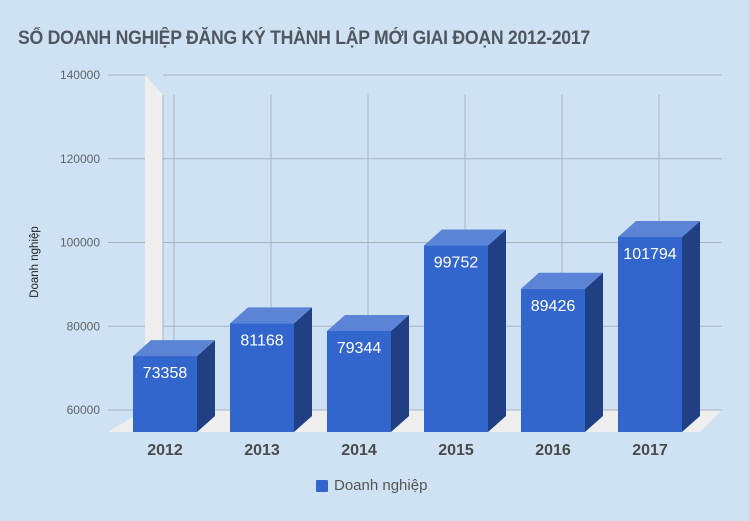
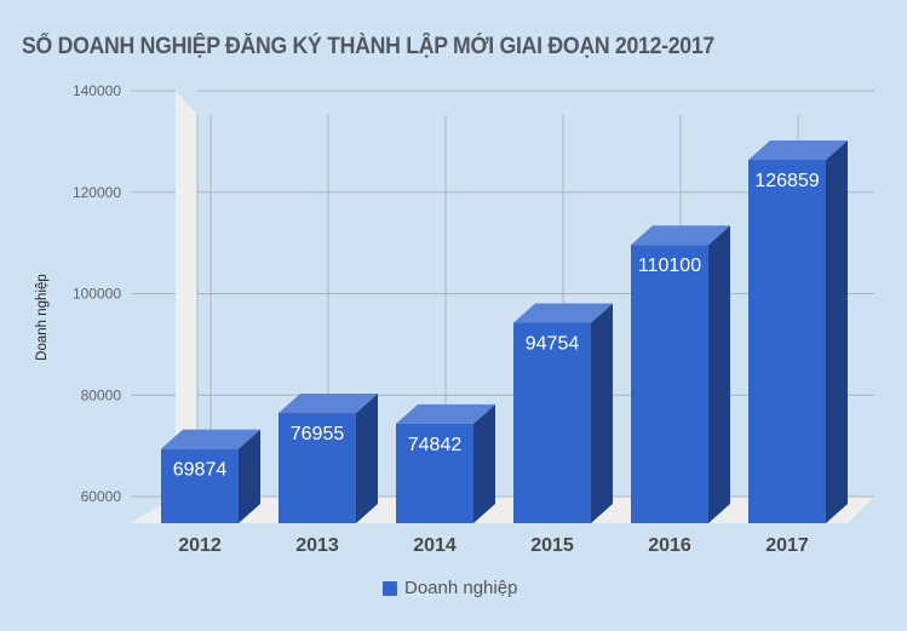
2012: 73358 -> 69874
2013: 81168 -> 76955
2014: 79344 -> 74842
2015: 99752 -> 94754
2016: 89426 -> 110100
2017: 101794 -> 126859
